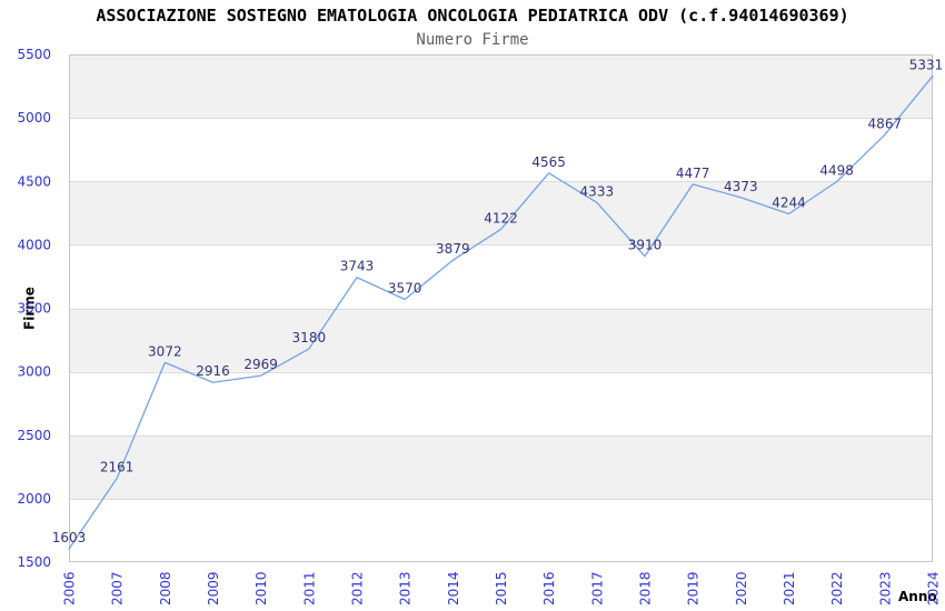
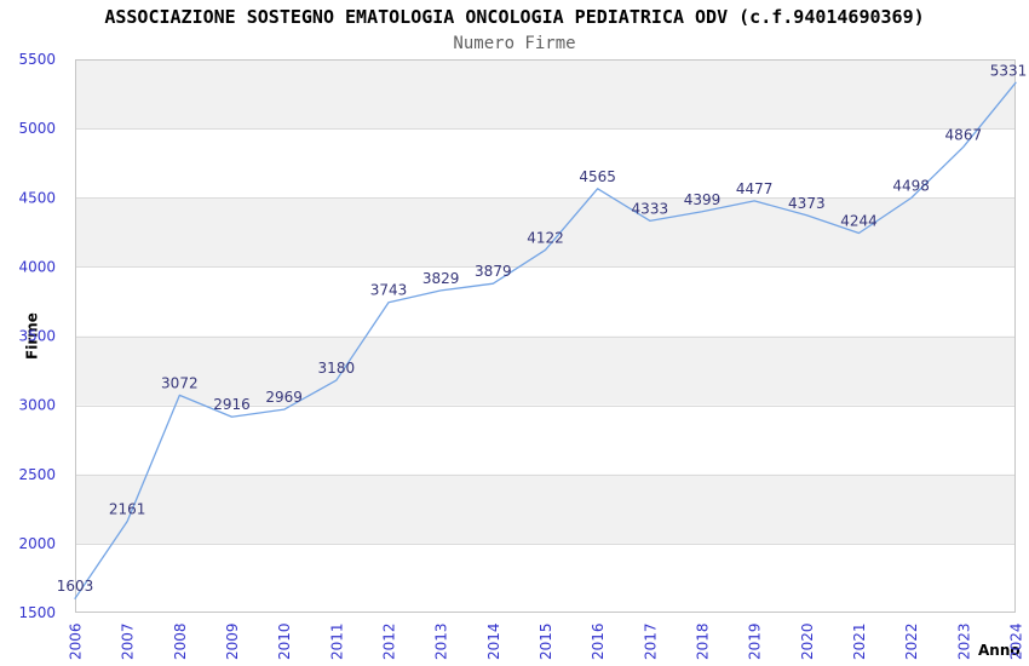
2013: 3570 -> 3829
2018: 3910 -> 4399
